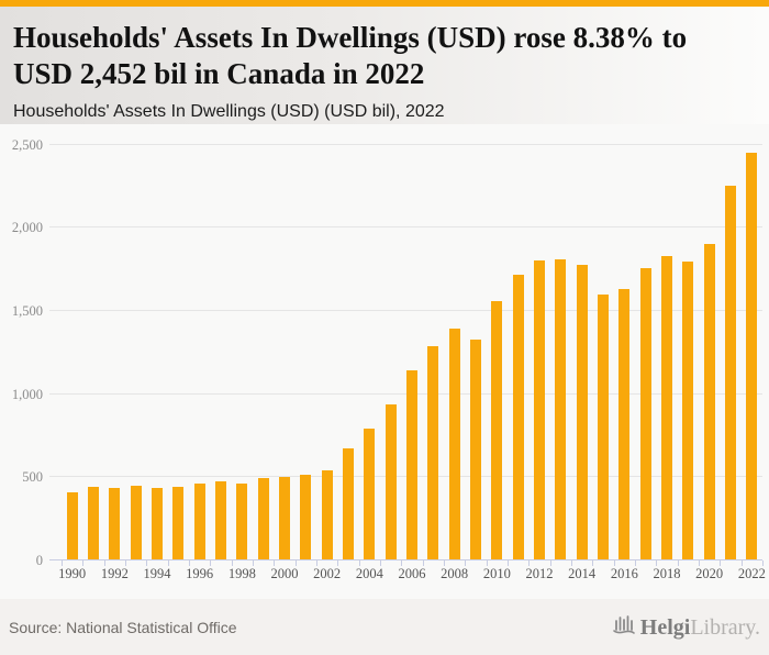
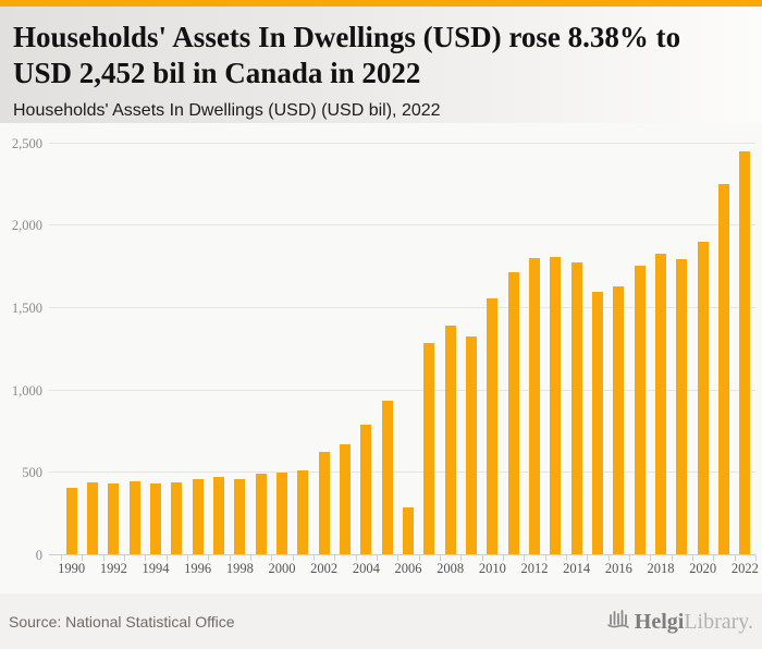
2002: 540 -> 630
2006: 1140 -> 290
